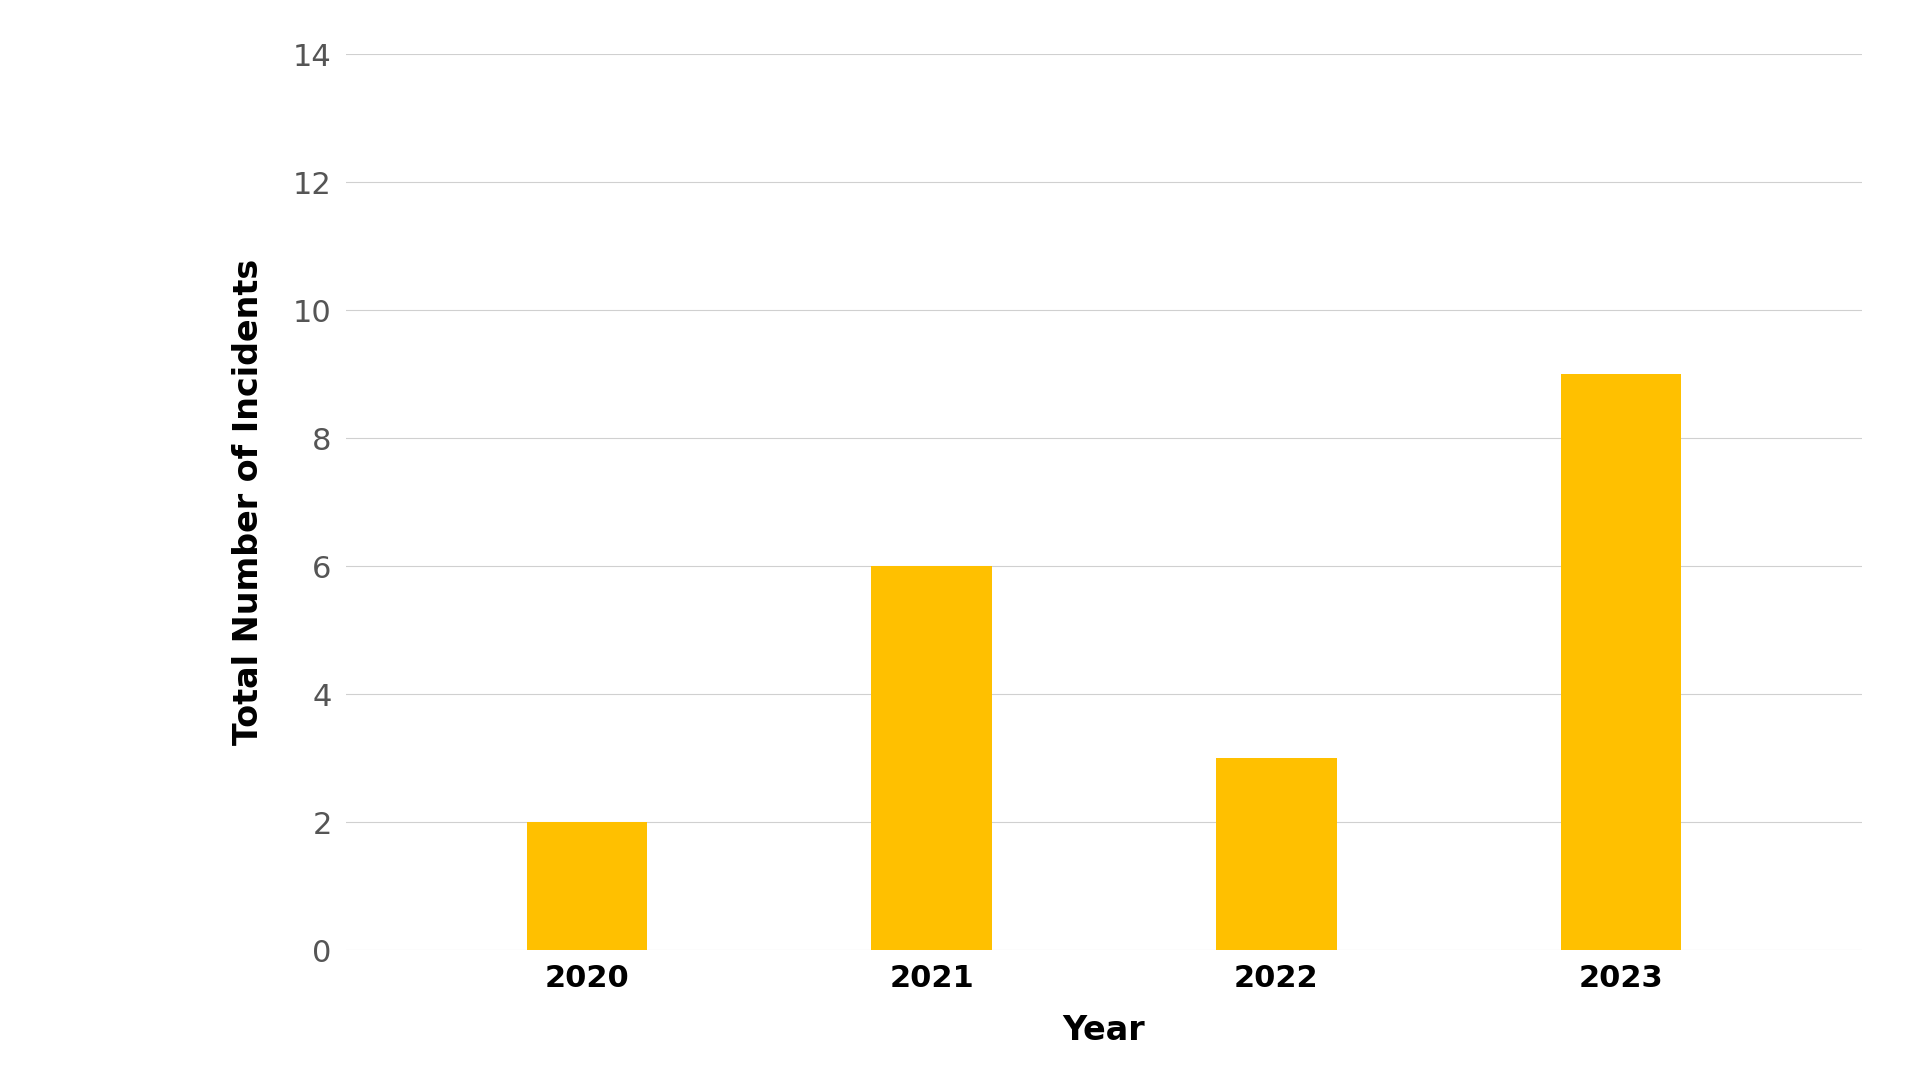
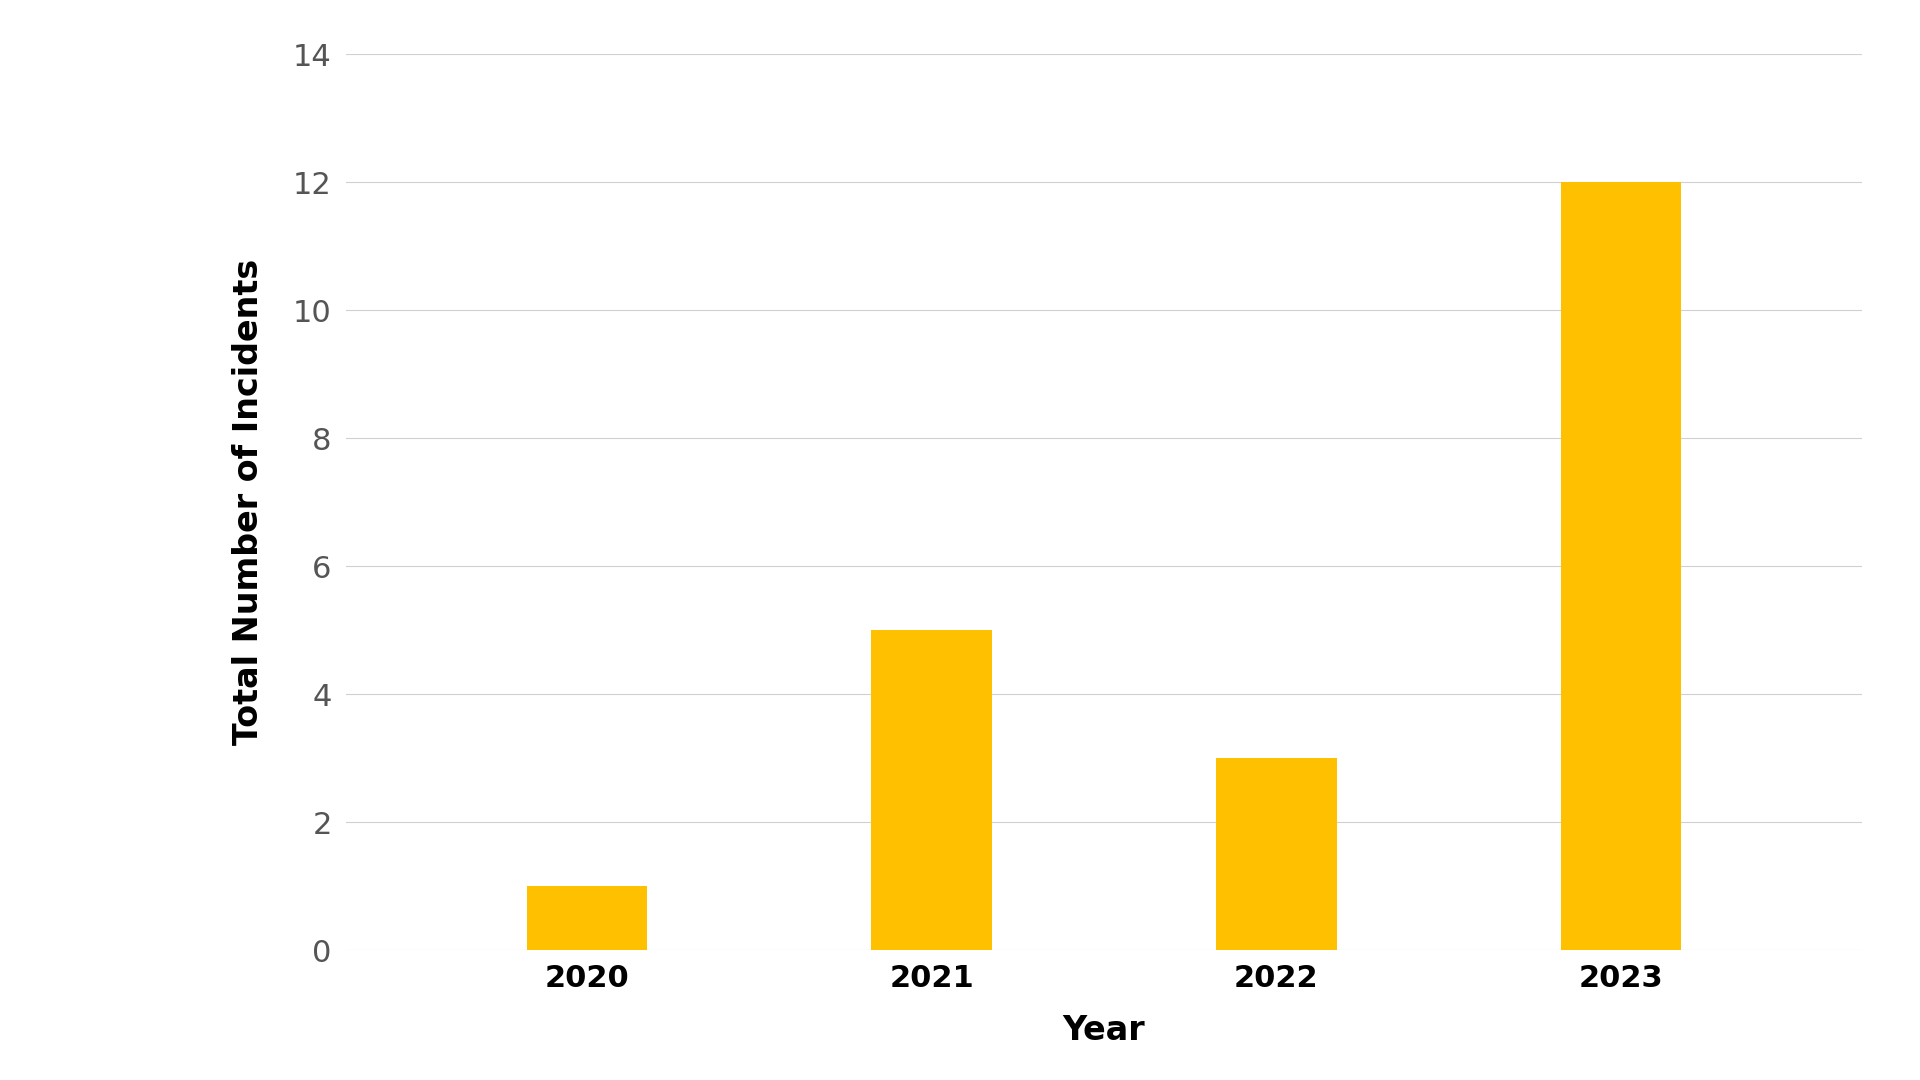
2020: 2 -> 1
2021: 6 -> 5
2023: 9 -> 12
